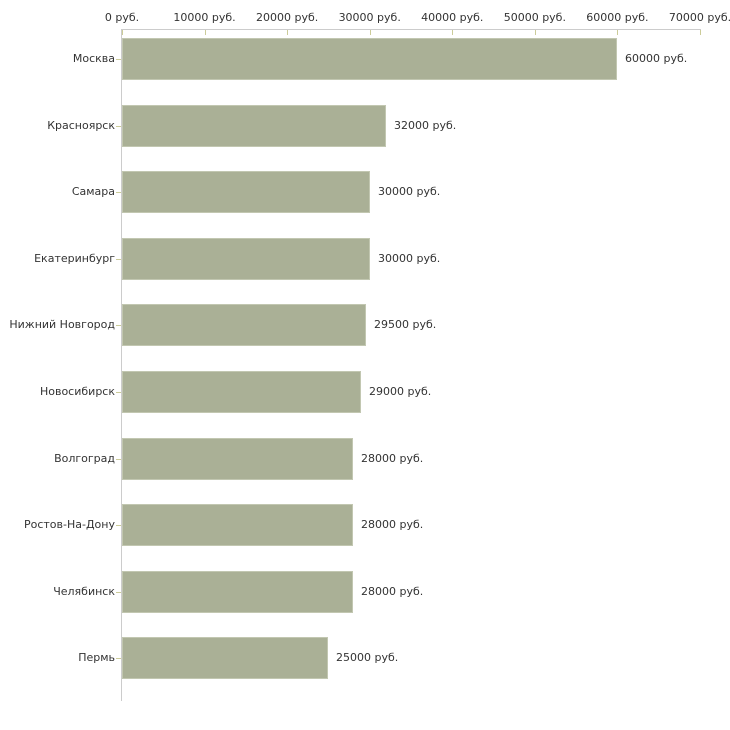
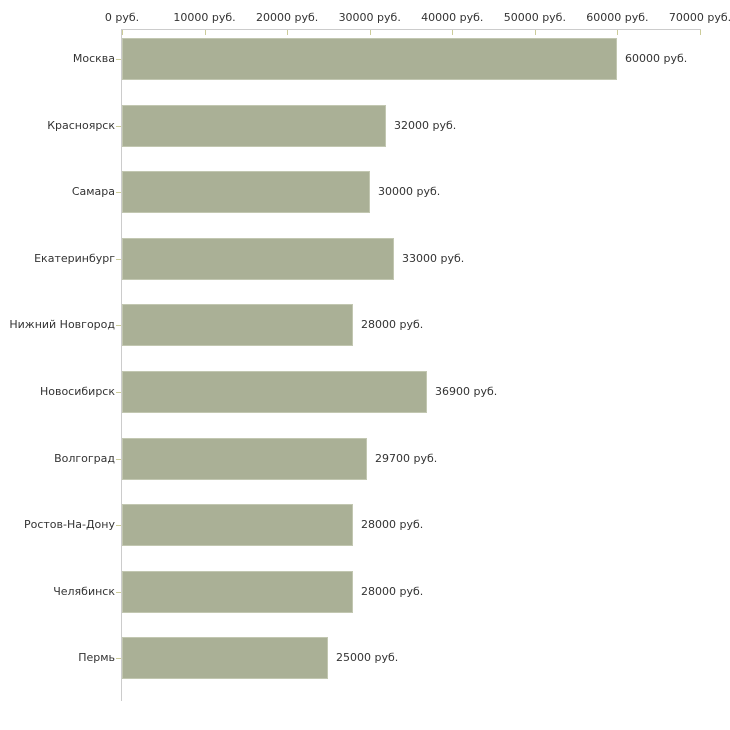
Екатеринбург: 30000 -> 33000
Нижний Новгород: 29500 -> 28000
Новосибирск: 29000 -> 36900
Волгоград: 28000 -> 29700
